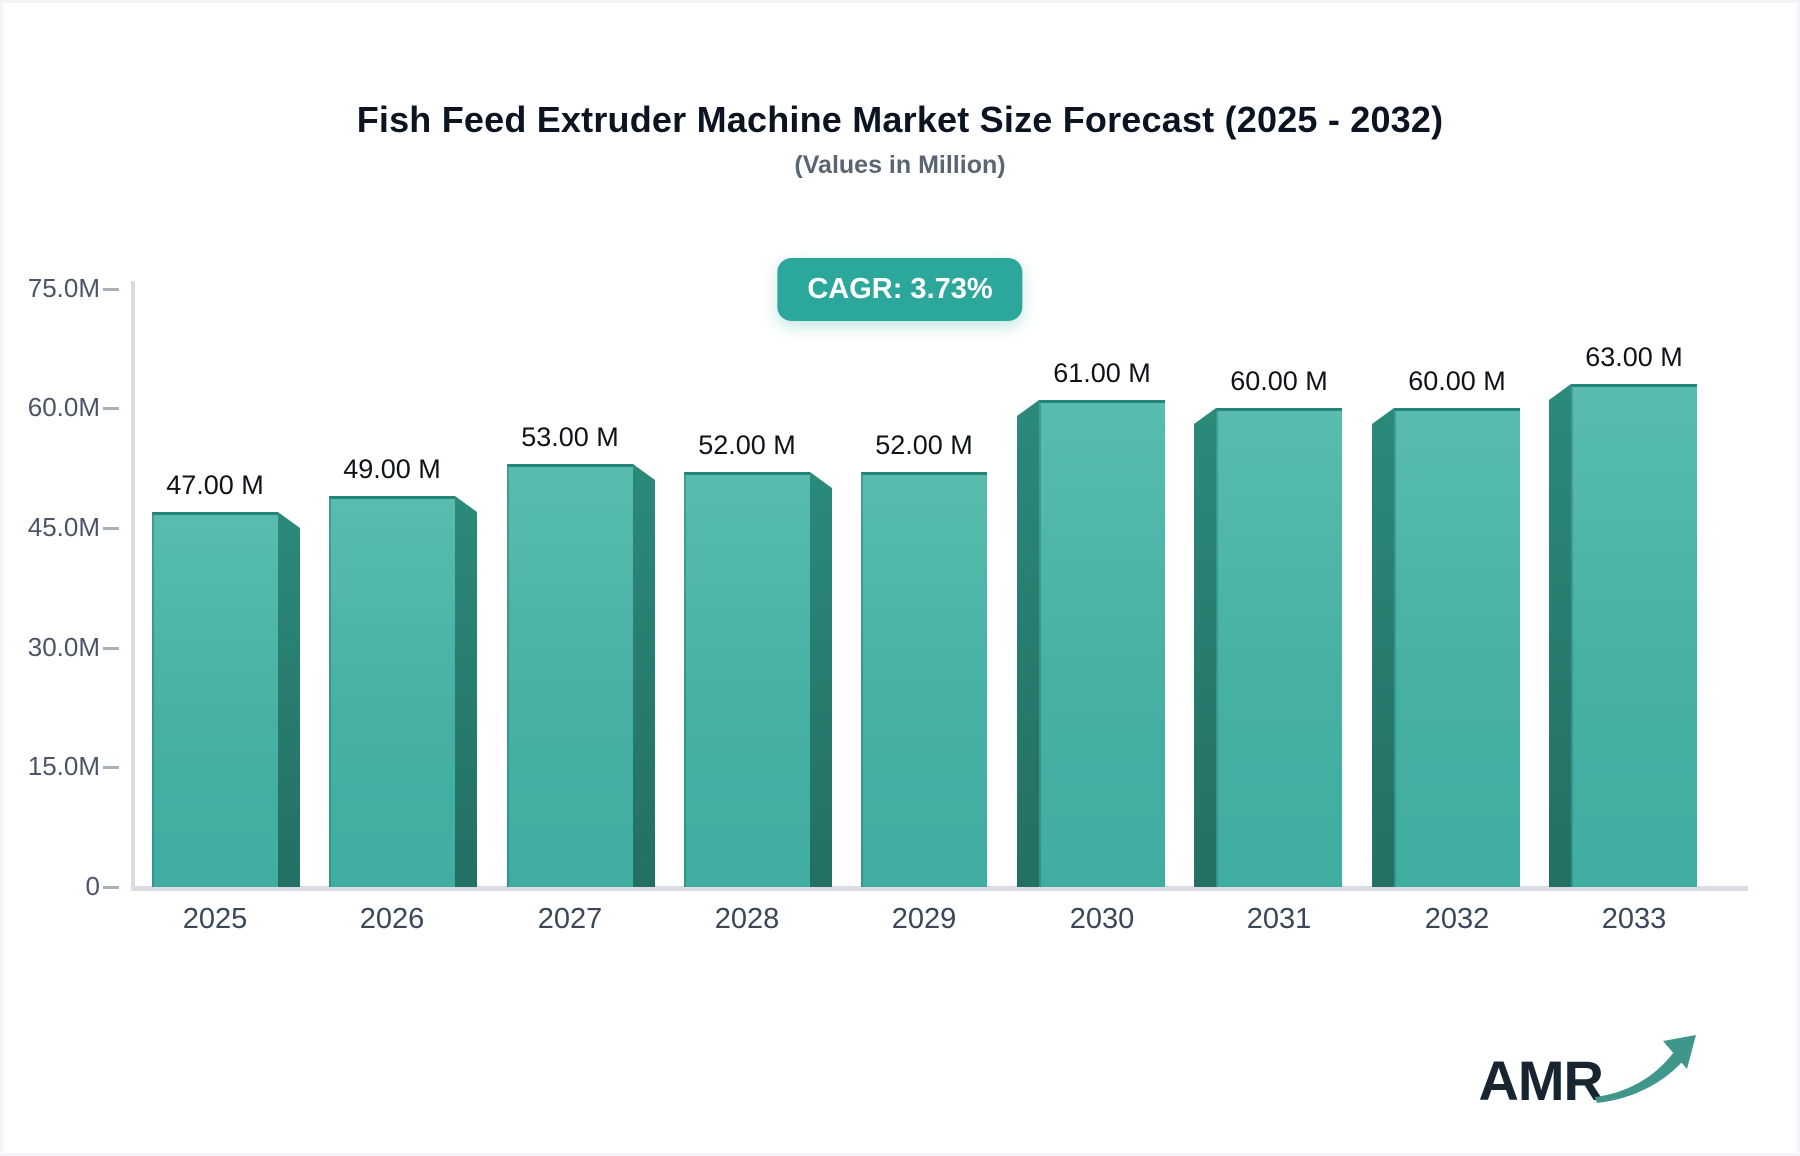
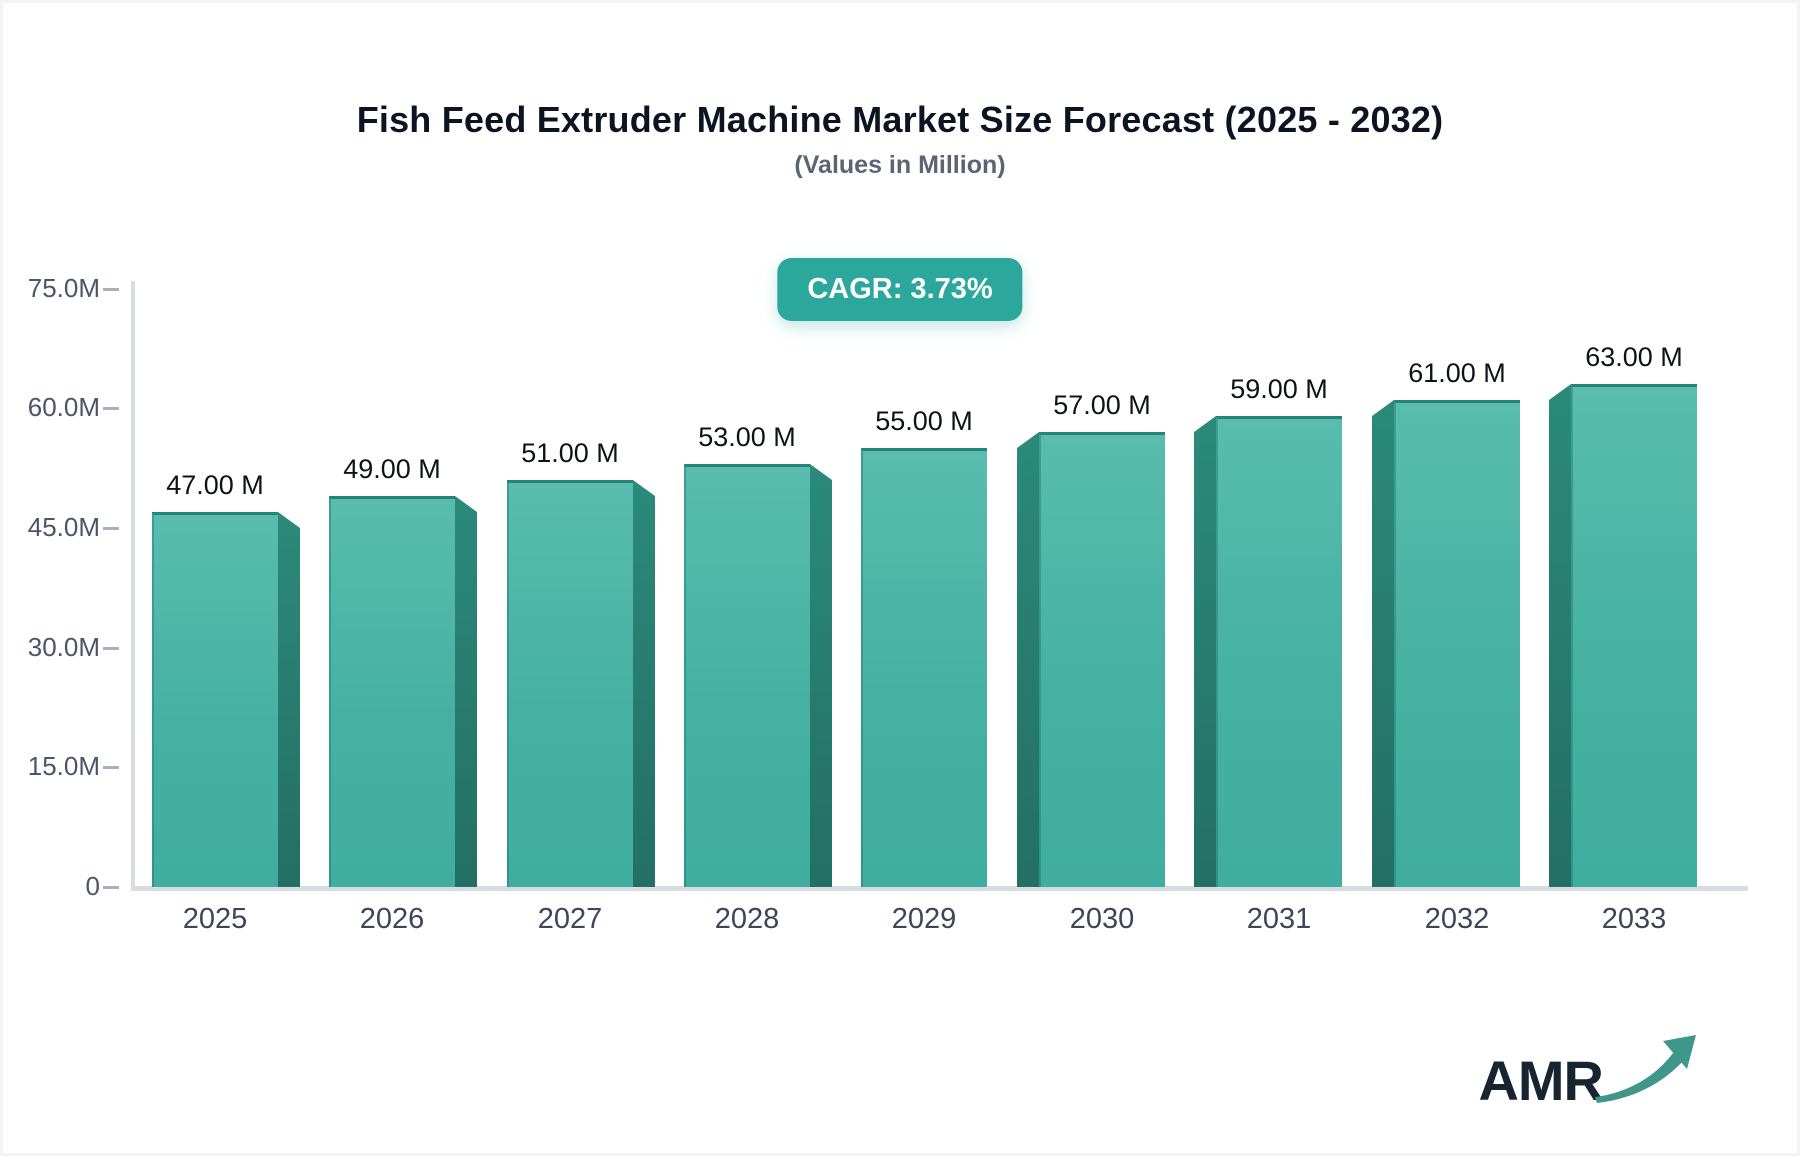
2027: 53.00 -> 51.00
2028: 52.00 -> 53.00
2029: 52.00 -> 55.00
2030: 61.00 -> 57.00
2031: 60.00 -> 59.00
2032: 60.00 -> 61.00
